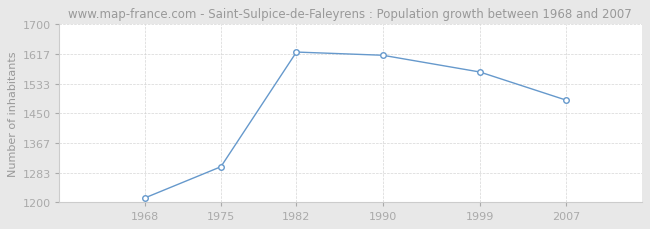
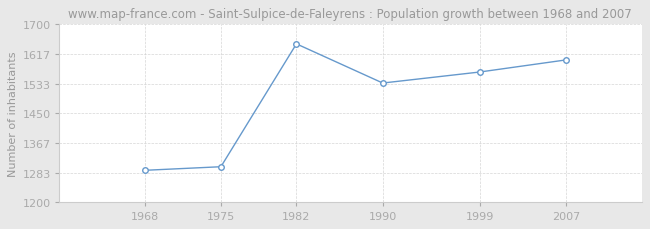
1968: 1213 -> 1290
1982: 1622 -> 1645
1990: 1613 -> 1535
2007: 1487 -> 1600
